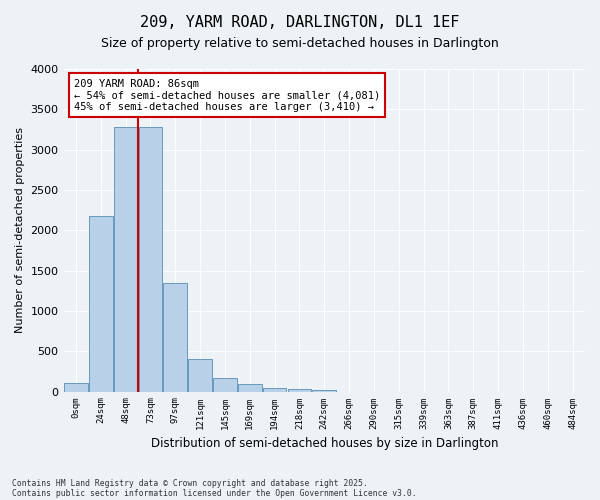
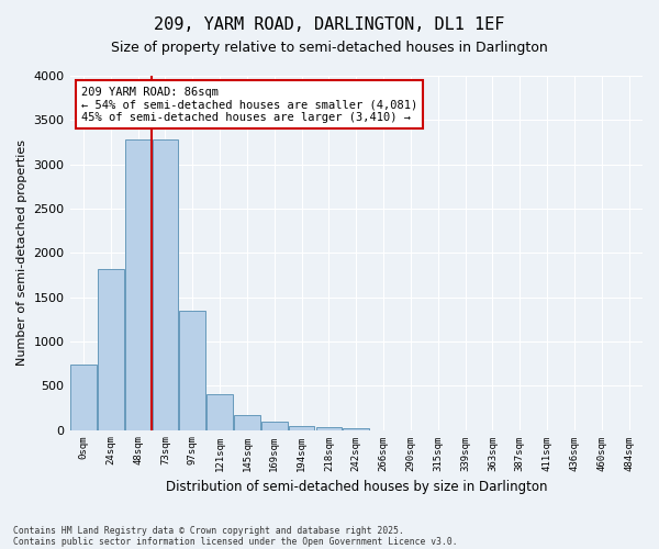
0sqm: 110 -> 740
24sqm: 2180 -> 1820
